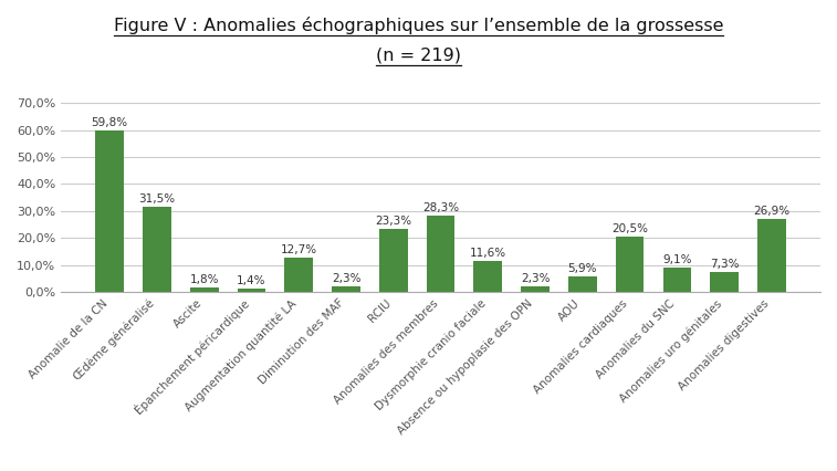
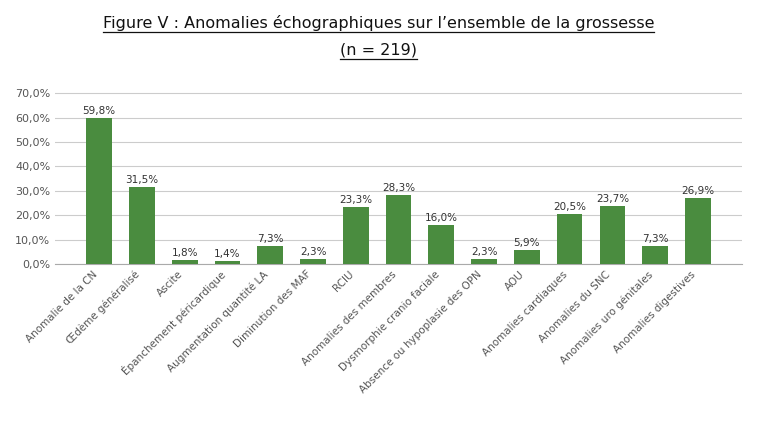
Augmentation quantité LA: 12,7% -> 7,3%
Dysmorphie cranio faciale: 11,6% -> 16,0%
Anomalies du SNC: 9,1% -> 23,7%
